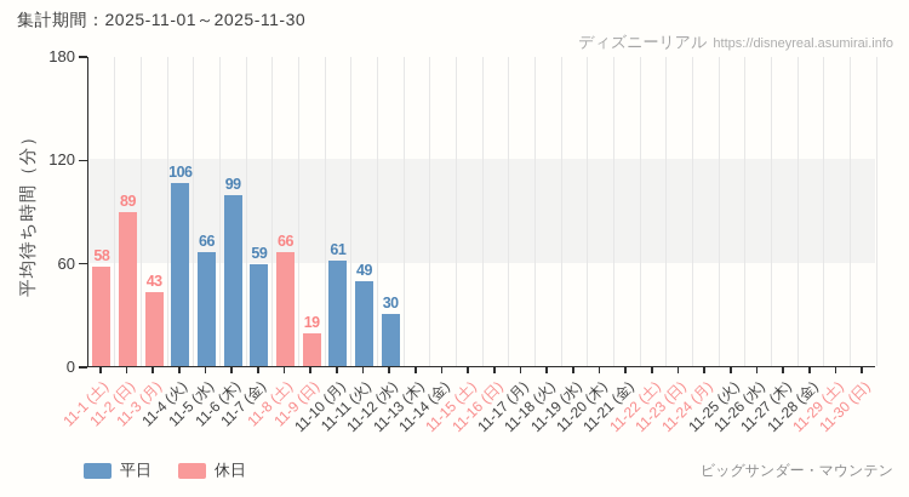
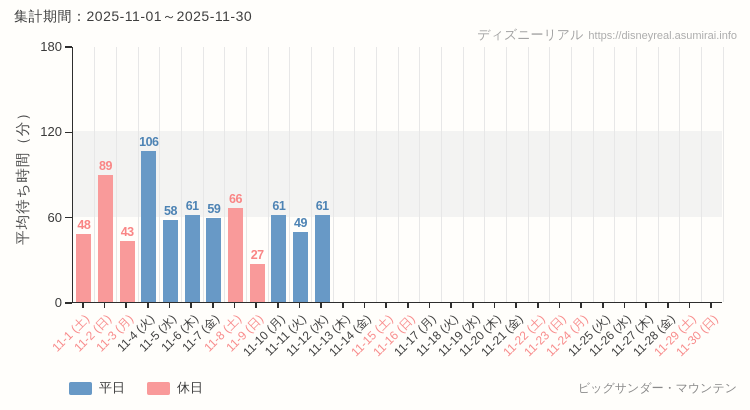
11-1 (土): 58 -> 48
11-5 (水): 66 -> 58
11-6 (木): 99 -> 61
11-9 (日): 19 -> 27
11-12 (水): 30 -> 61
